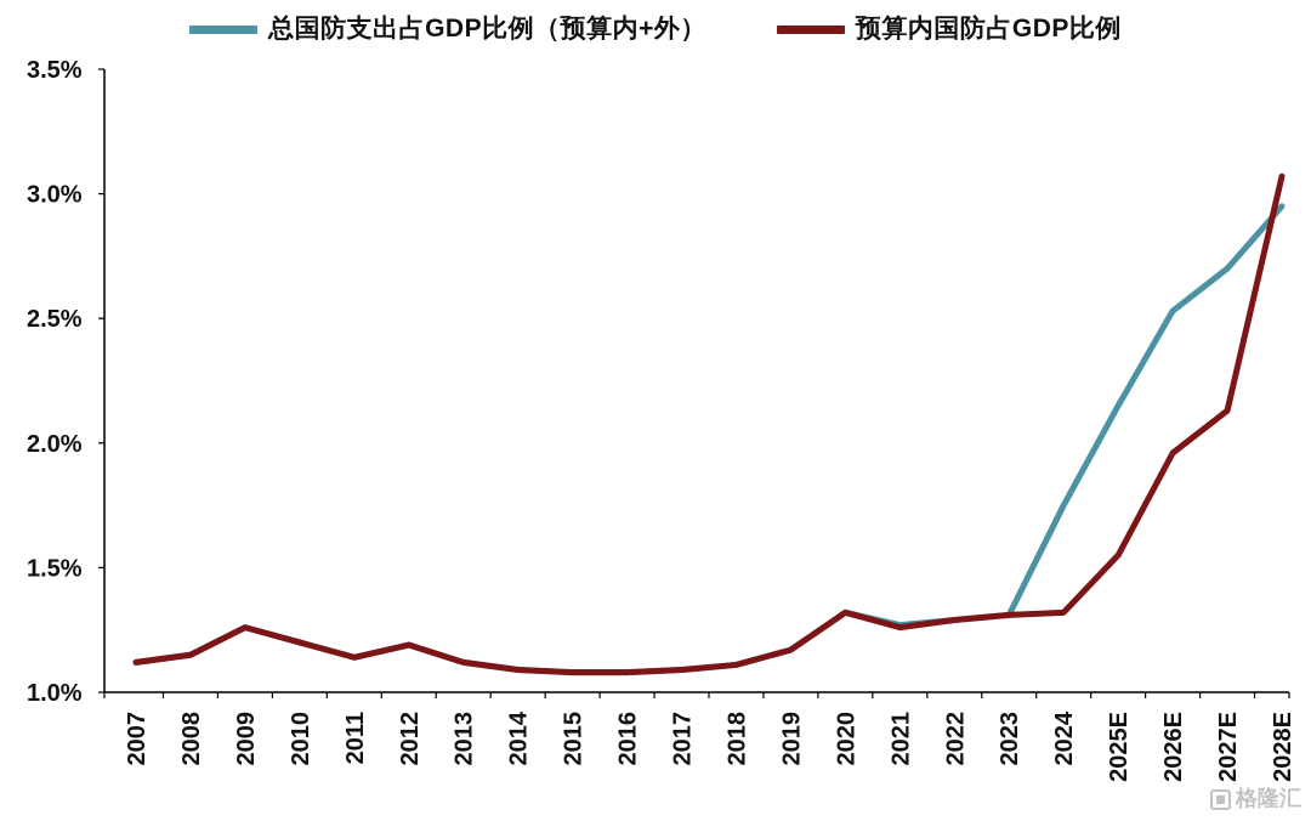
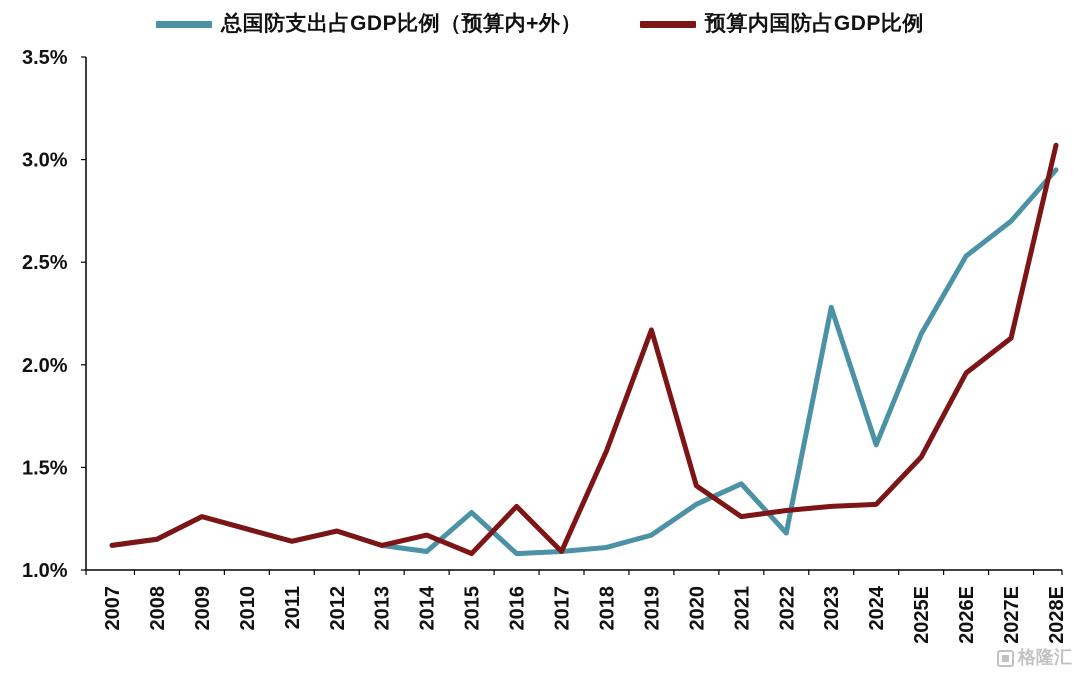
预算内国防占GDP比例/2014: 1.09% -> 1.17%
总国防支出占GDP比例（预算内+外）/2015: 1.08% -> 1.28%
预算内国防占GDP比例/2016: 1.08% -> 1.31%
预算内国防占GDP比例/2018: 1.11% -> 1.58%
预算内国防占GDP比例/2019: 1.17% -> 2.17%
预算内国防占GDP比例/2020: 1.32% -> 1.41%
总国防支出占GDP比例（预算内+外）/2021: 1.27% -> 1.42%
总国防支出占GDP比例（预算内+外）/2022: 1.29% -> 1.18%
总国防支出占GDP比例（预算内+外）/2023: 1.31% -> 2.28%
总国防支出占GDP比例（预算内+外）/2024: 1.75% -> 1.61%
